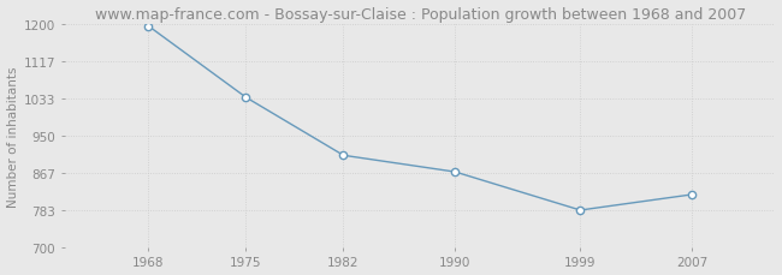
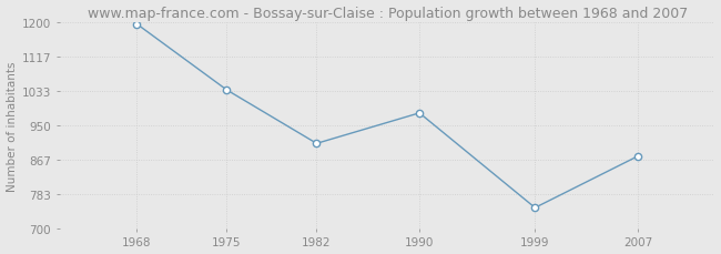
1990: 869 -> 980
1999: 783 -> 750
2007: 818 -> 875
